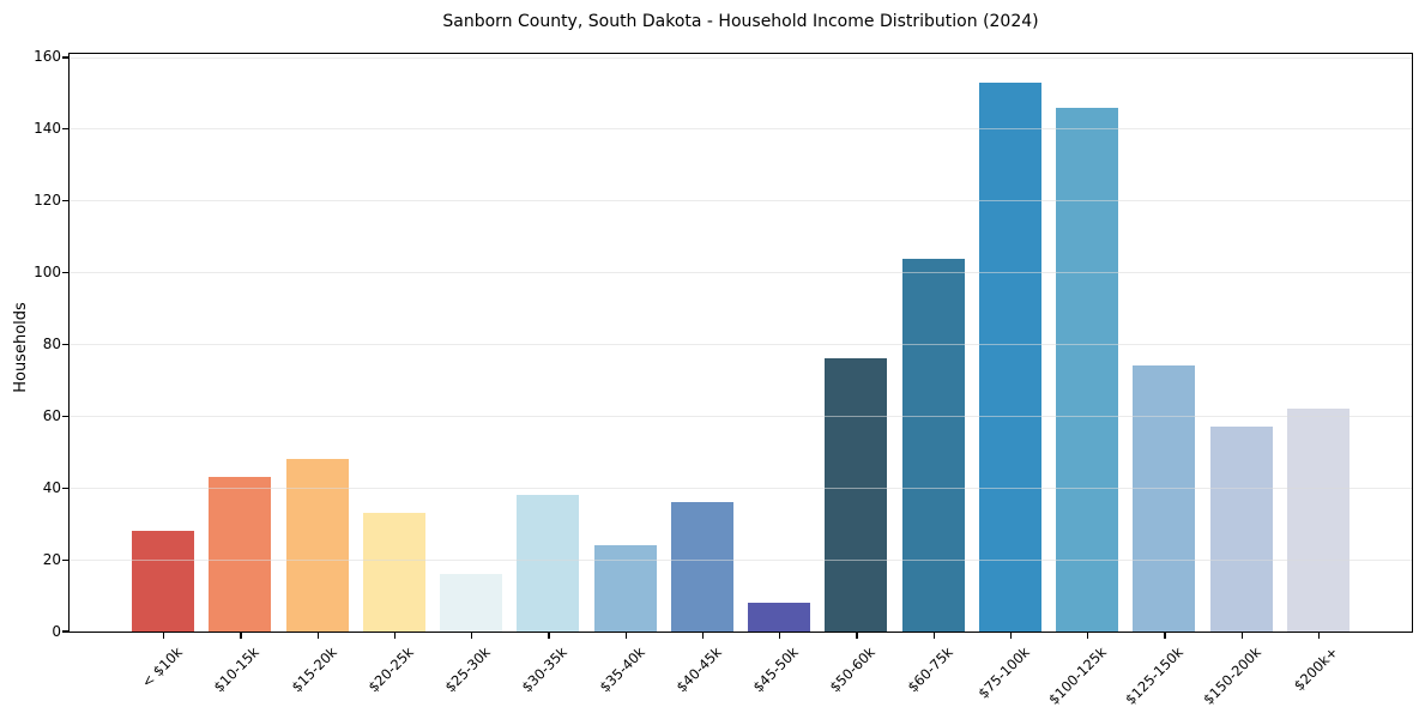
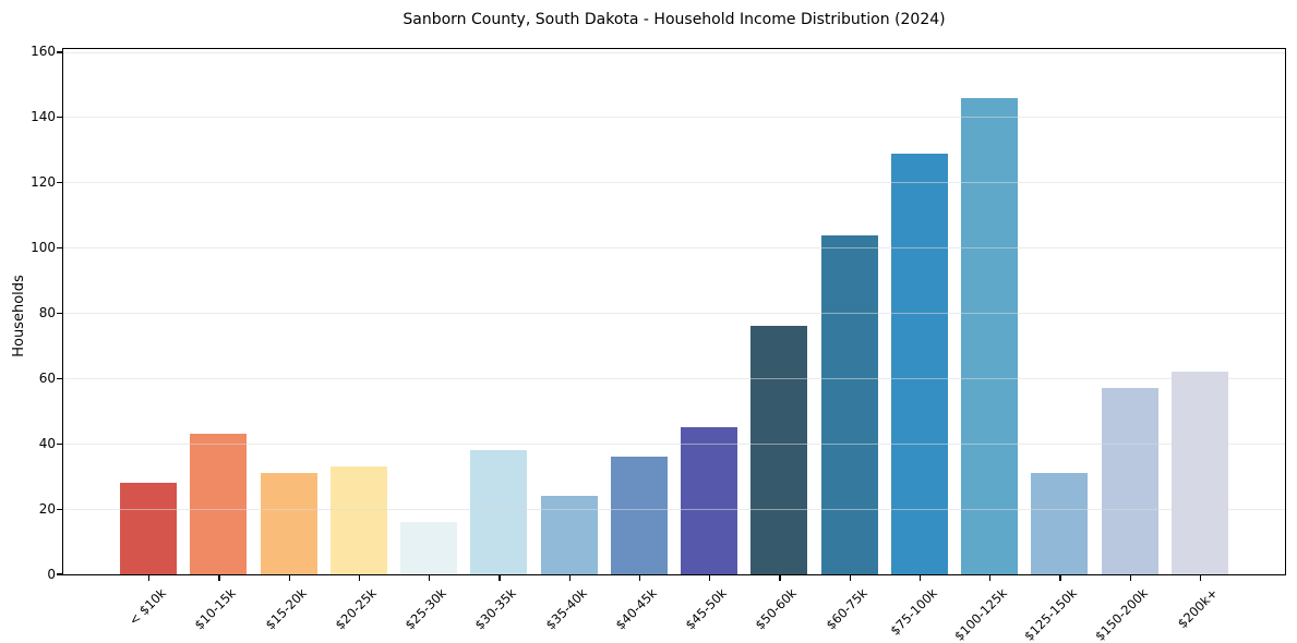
$15-20k: 48 -> 31
$45-50k: 8 -> 45
$75-100k: 153 -> 129
$125-150k: 74 -> 31
